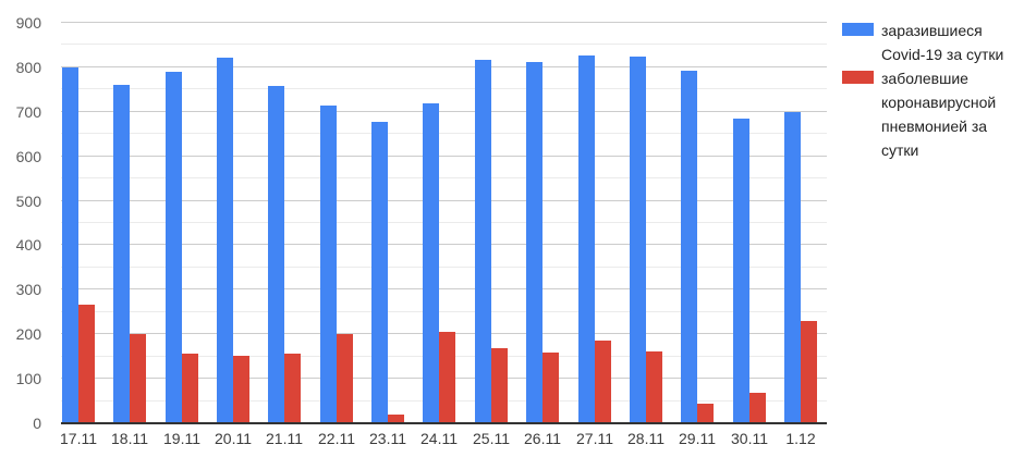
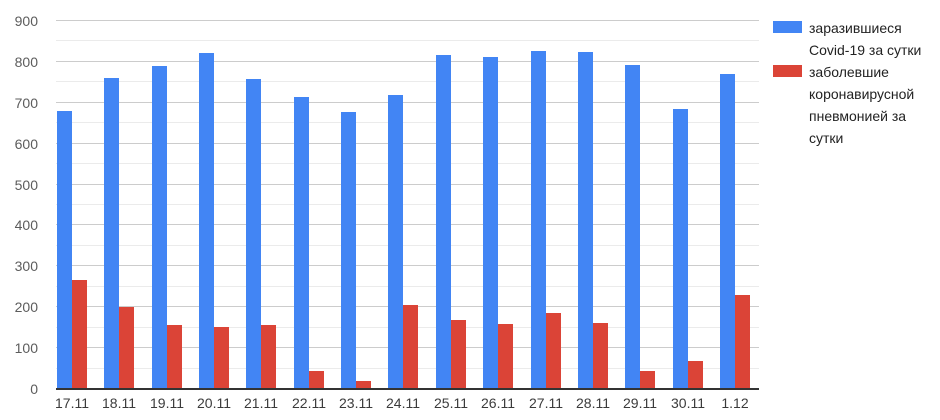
заразившиеся Covid-19 за сутки/17.11: 800 -> 680
заболевшие коронавирусной пневмонией за сутки/22.11: 200 -> 40
заразившиеся Covid-19 за сутки/1.12: 700 -> 770
